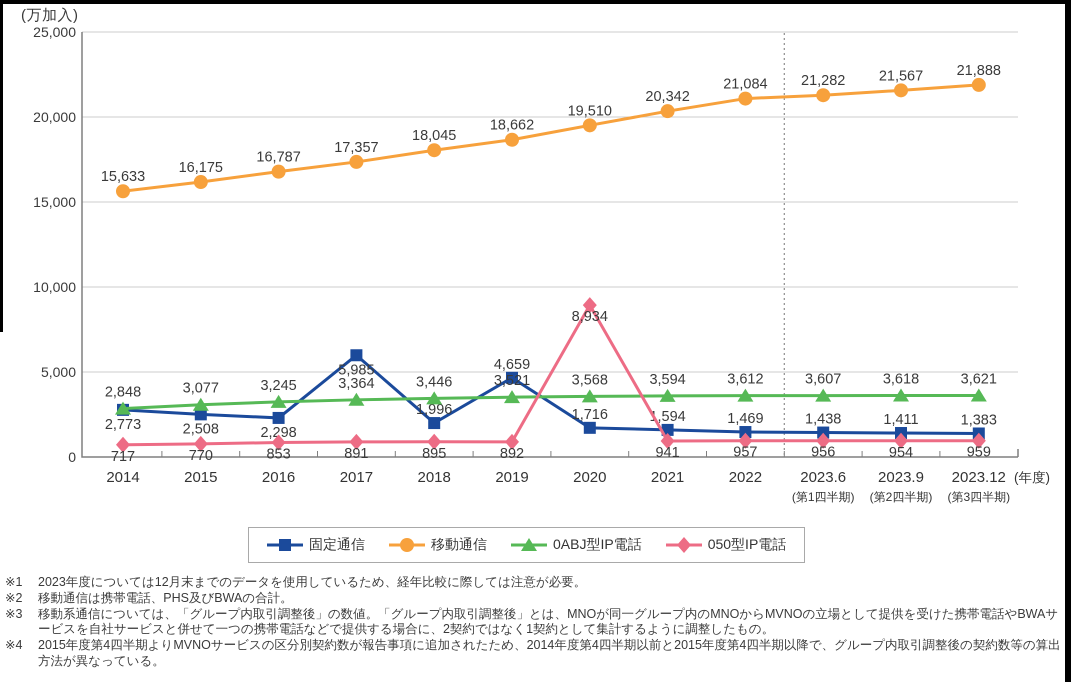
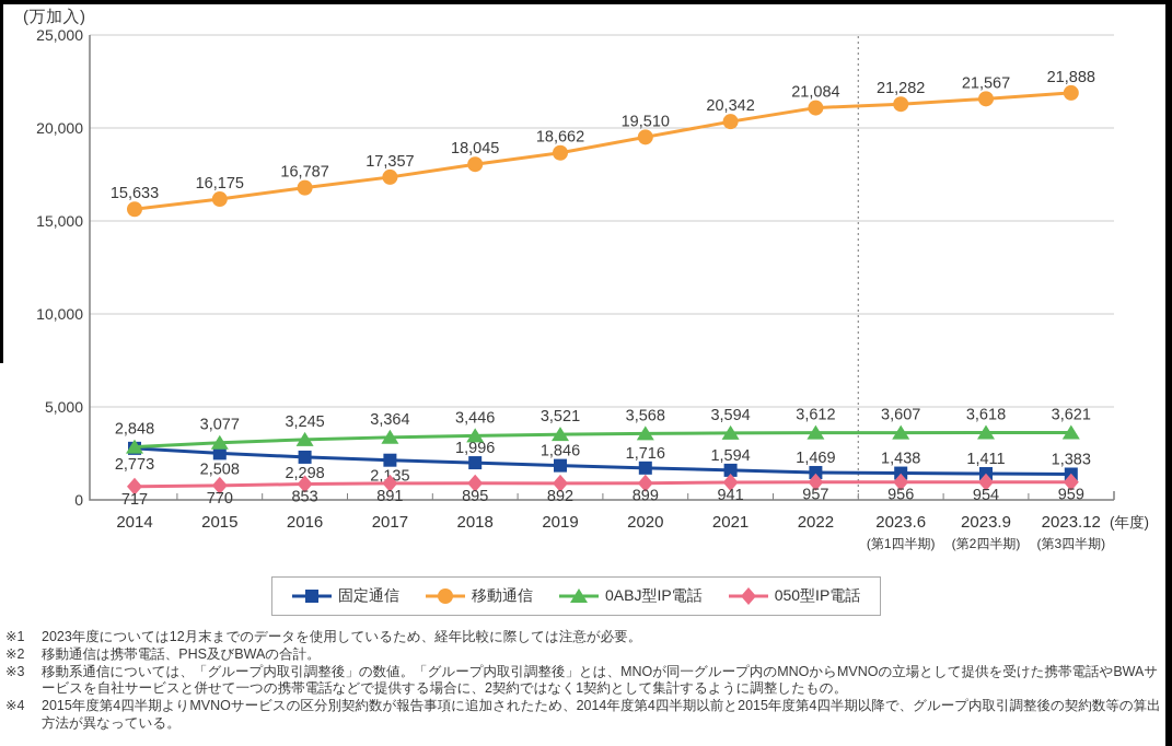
固定通信/2017: 5,985 -> 2,135
固定通信/2019: 4,659 -> 1,846
050型IP電話/2020: 8,934 -> 899
